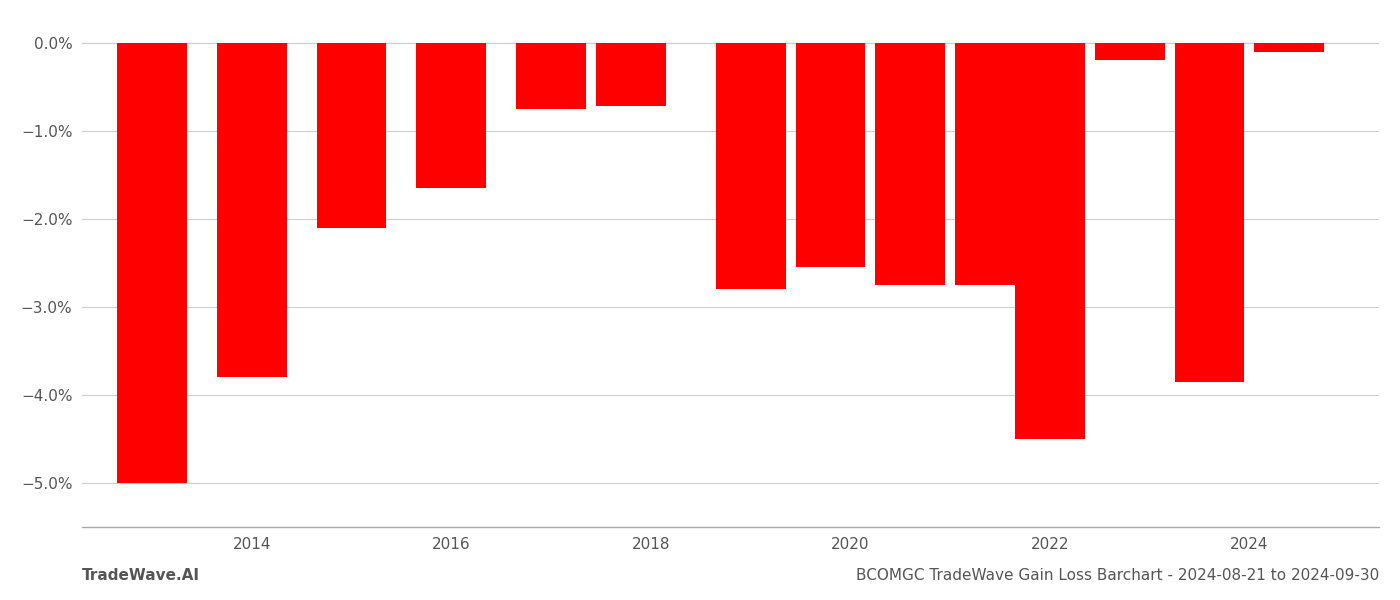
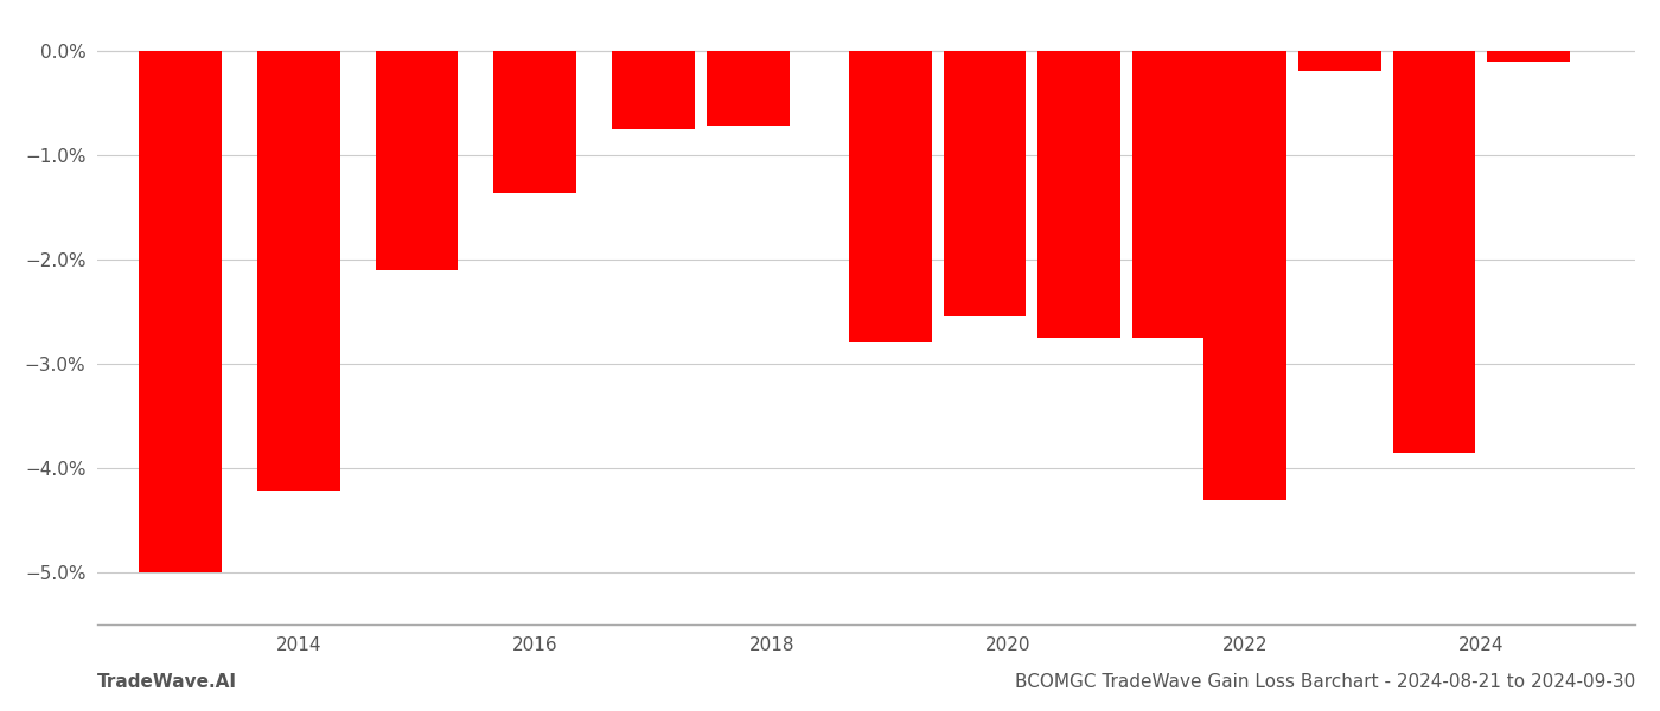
2014: -3.80% -> -4.22%
2016: -1.65% -> -1.36%
2022: -4.50% -> -4.30%
